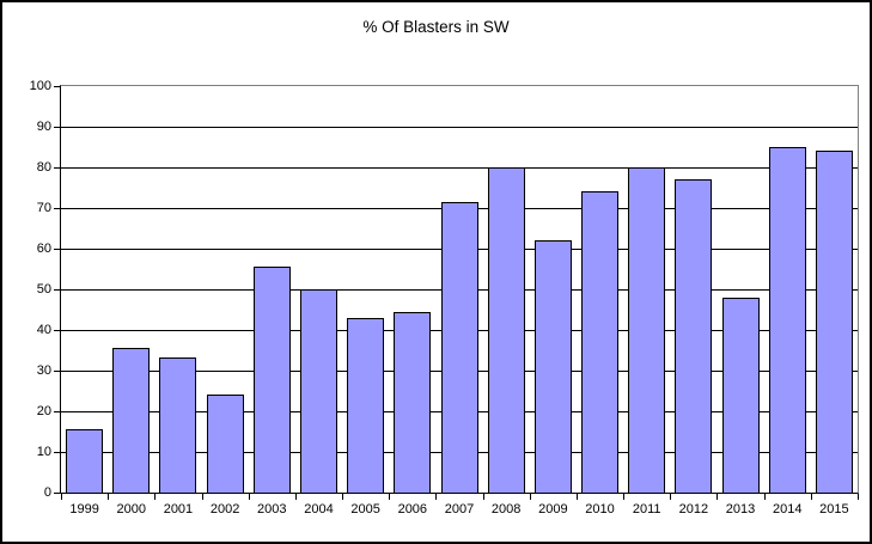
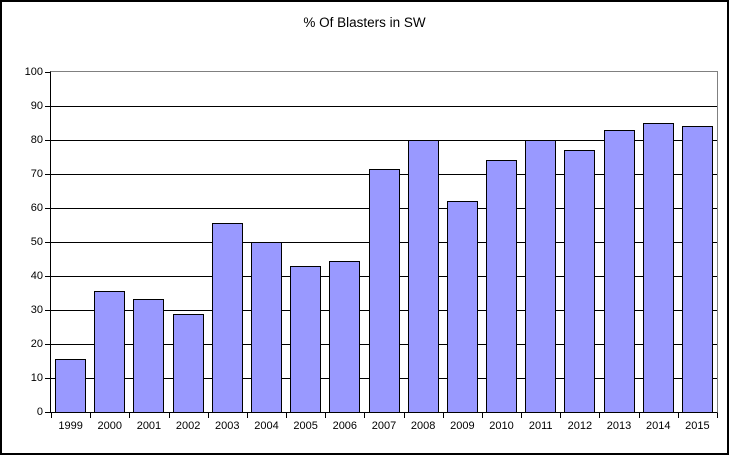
2002: 24 -> 29
2013: 48 -> 83
